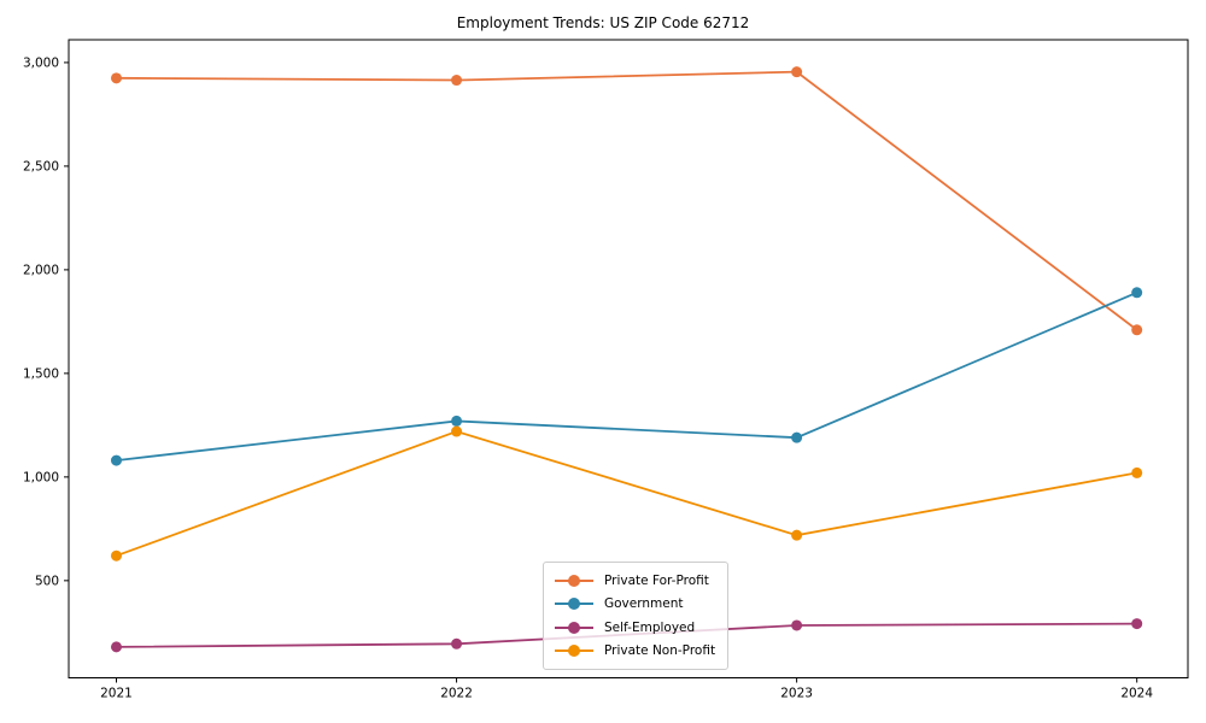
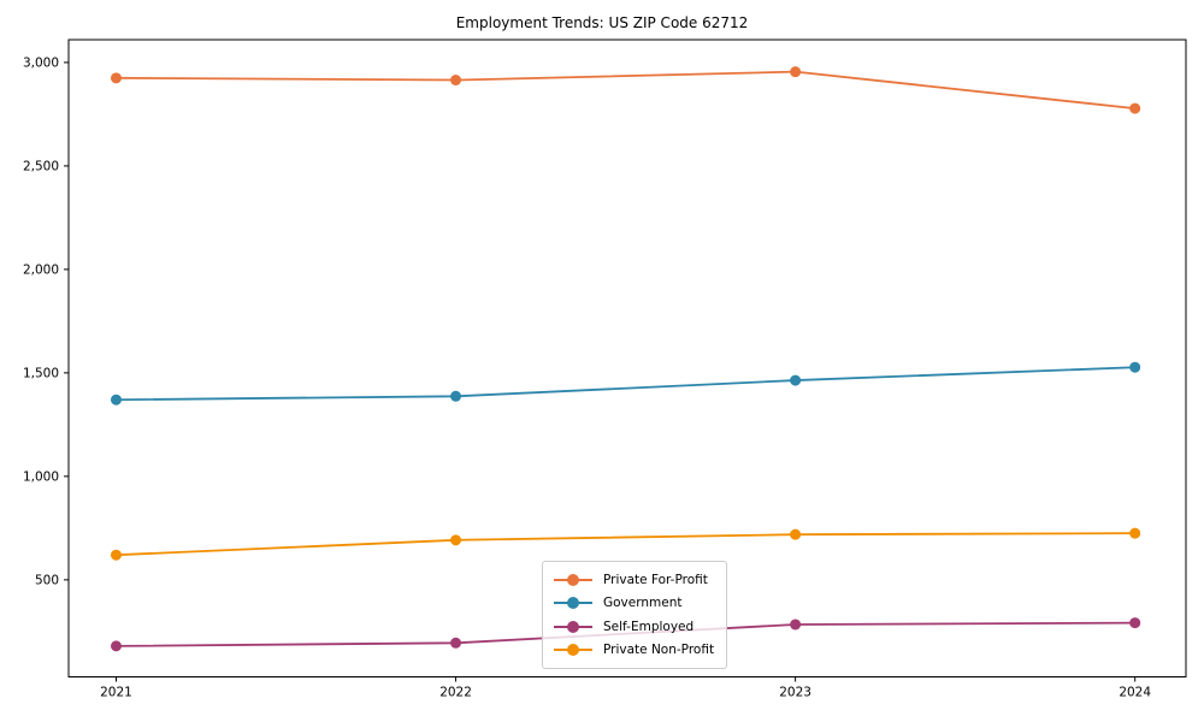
Government/2021: 1080 -> 1370
Government/2022: 1270 -> 1390
Private Non-Profit/2022: 1220 -> 690
Government/2023: 1190 -> 1460
Private For-Profit/2024: 1710 -> 2780
Government/2024: 1890 -> 1530
Private Non-Profit/2024: 1020 -> 720
